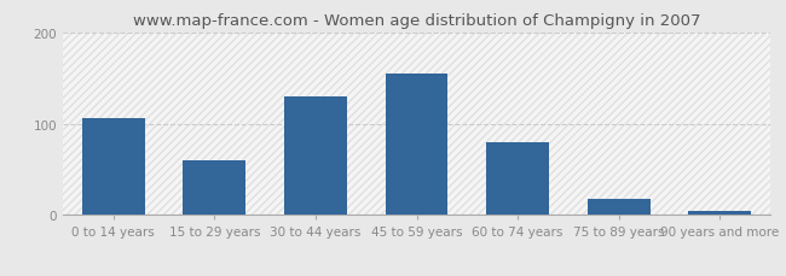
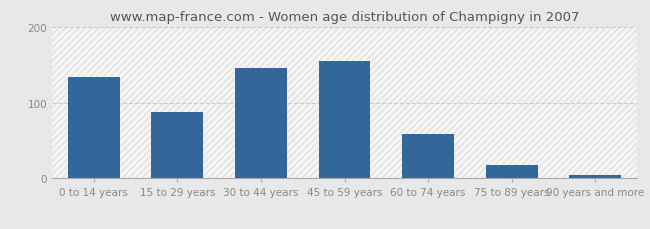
0 to 14 years: 106 -> 133
15 to 29 years: 60 -> 88
30 to 44 years: 130 -> 145
60 to 74 years: 80 -> 58
